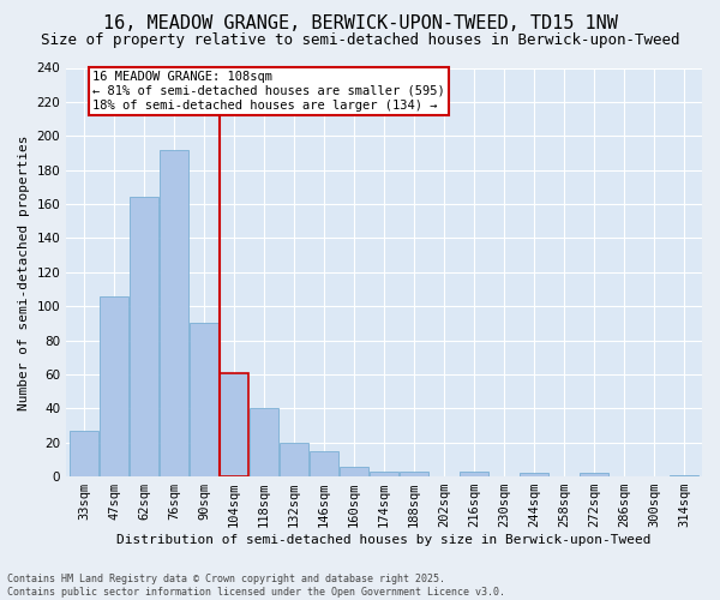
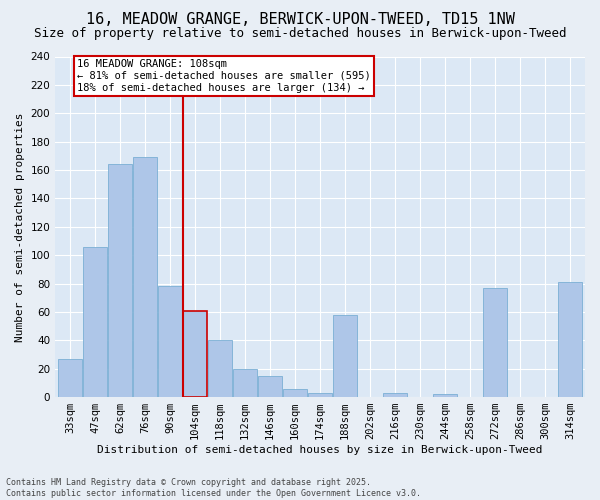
76sqm: 192 -> 169
90sqm: 90 -> 78
188sqm: 3 -> 58
272sqm: 2 -> 77
314sqm: 1 -> 81
